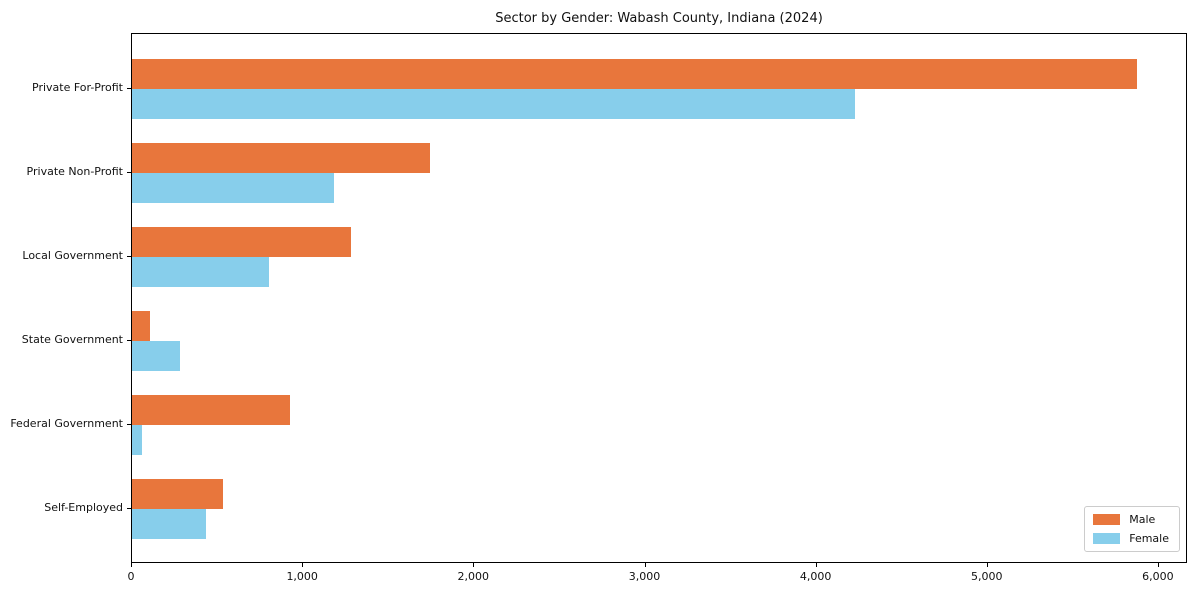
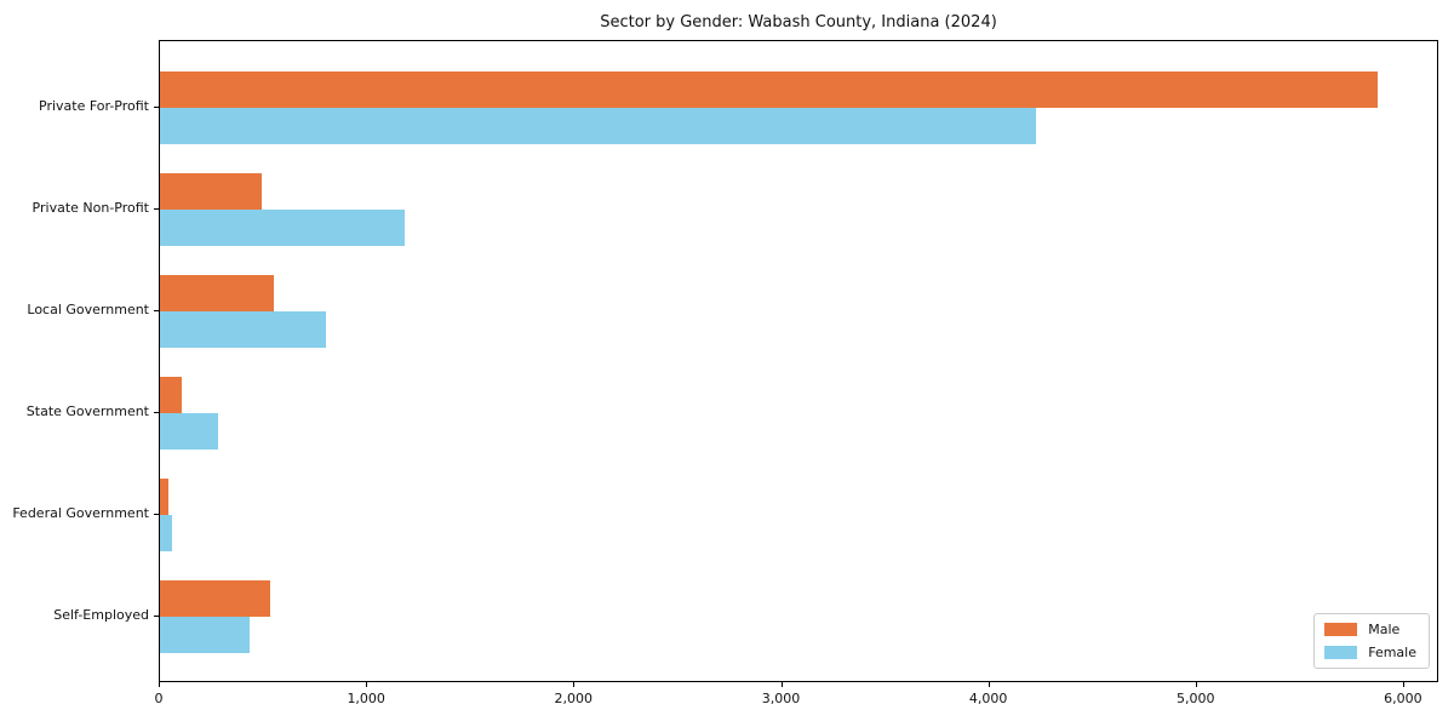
Male/Private Non-Profit: 1740 -> 490
Male/Local Government: 1280 -> 550
Male/Federal Government: 920 -> 40
